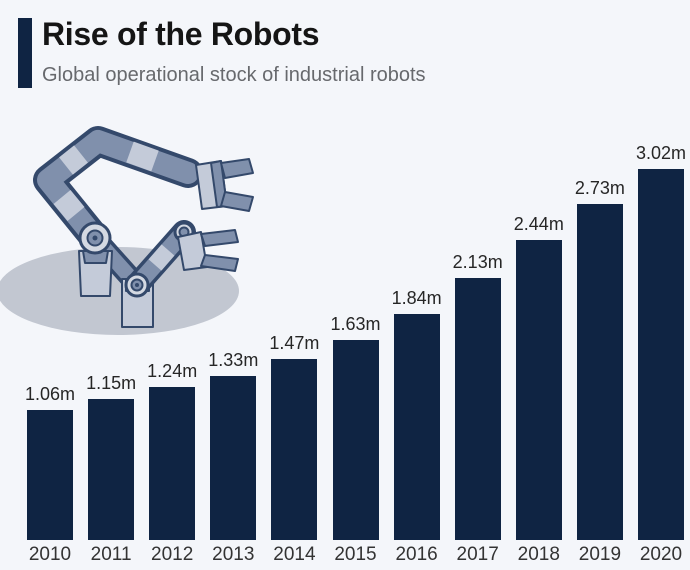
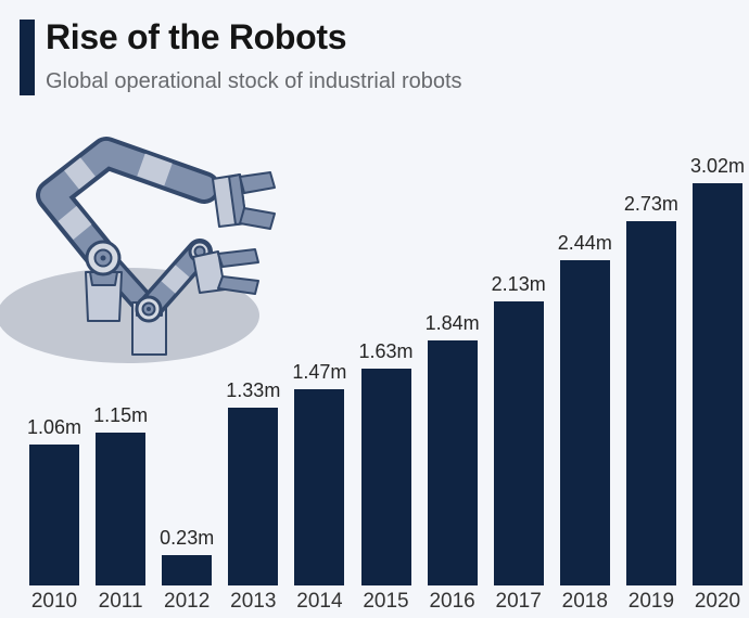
2012: 1.24m -> 0.23m
